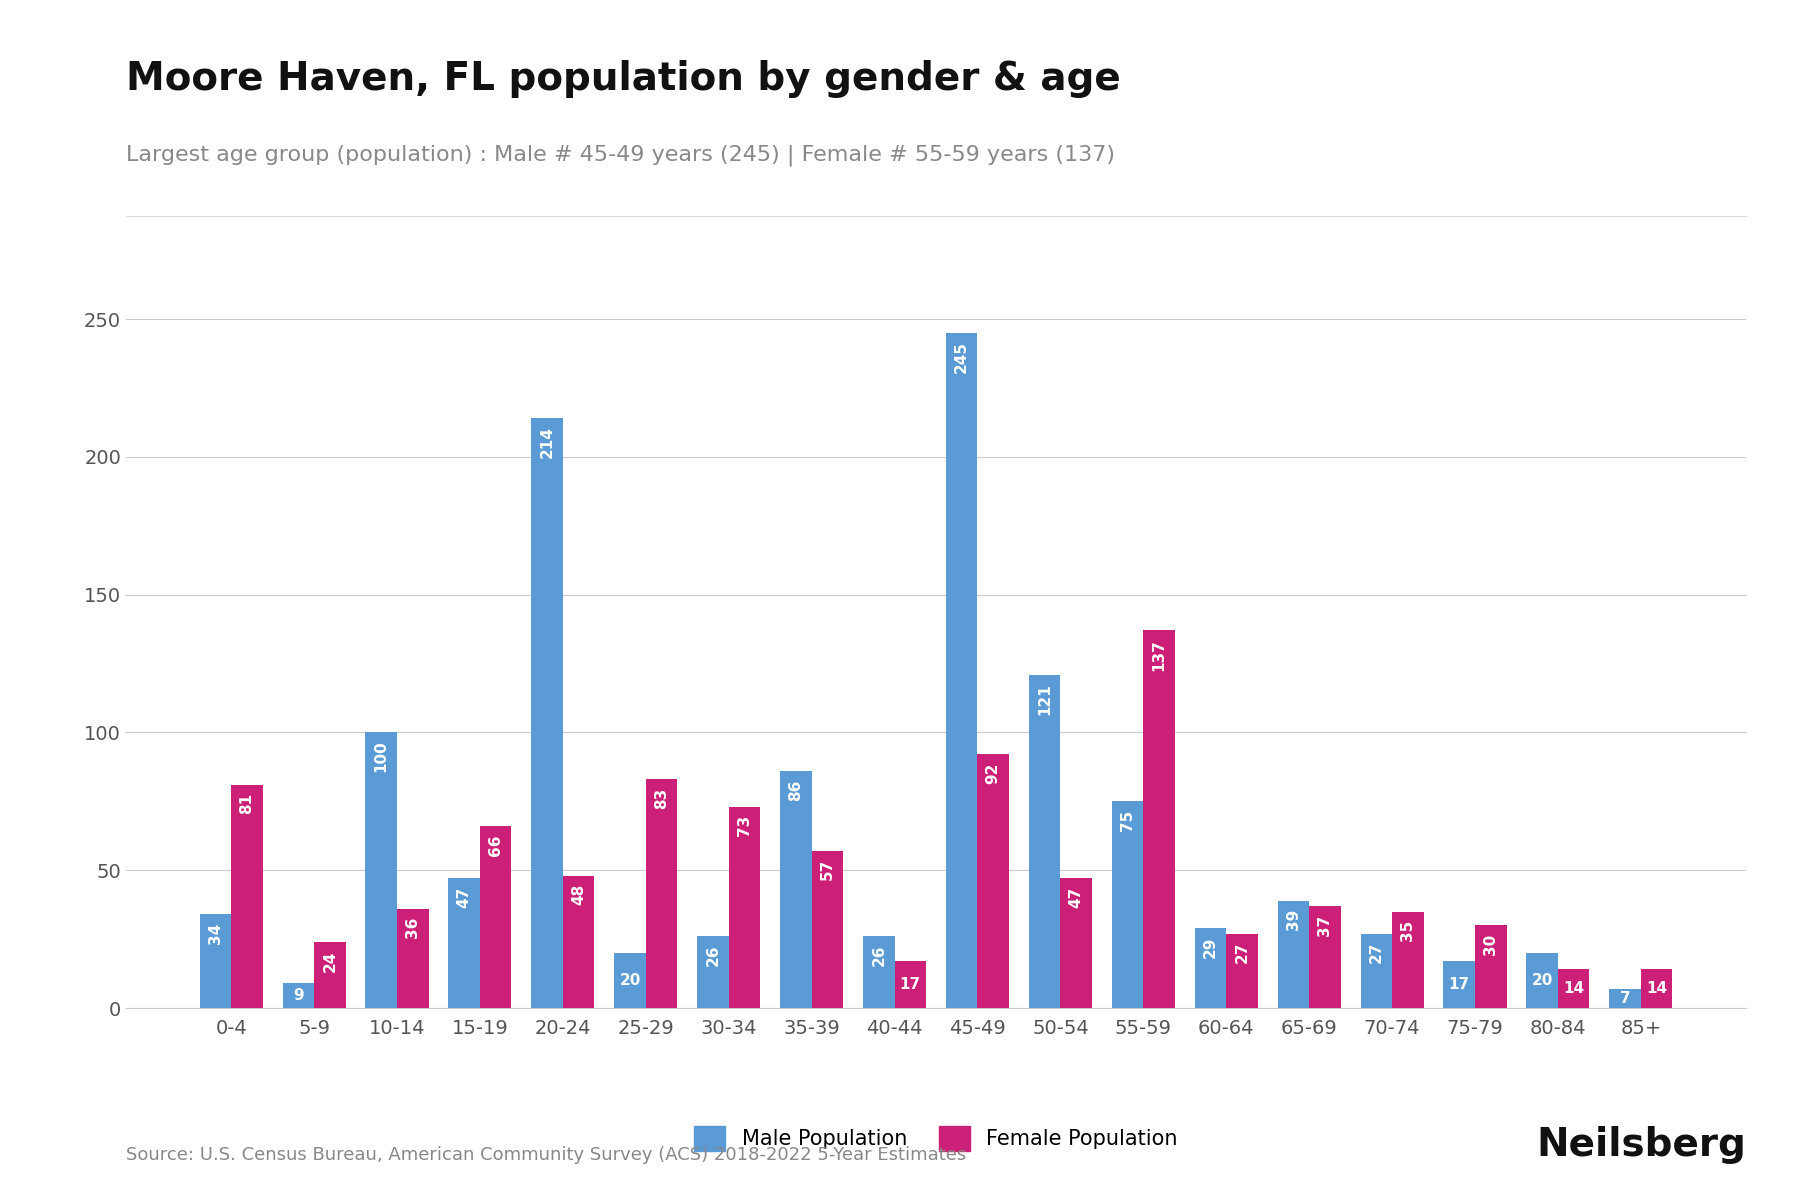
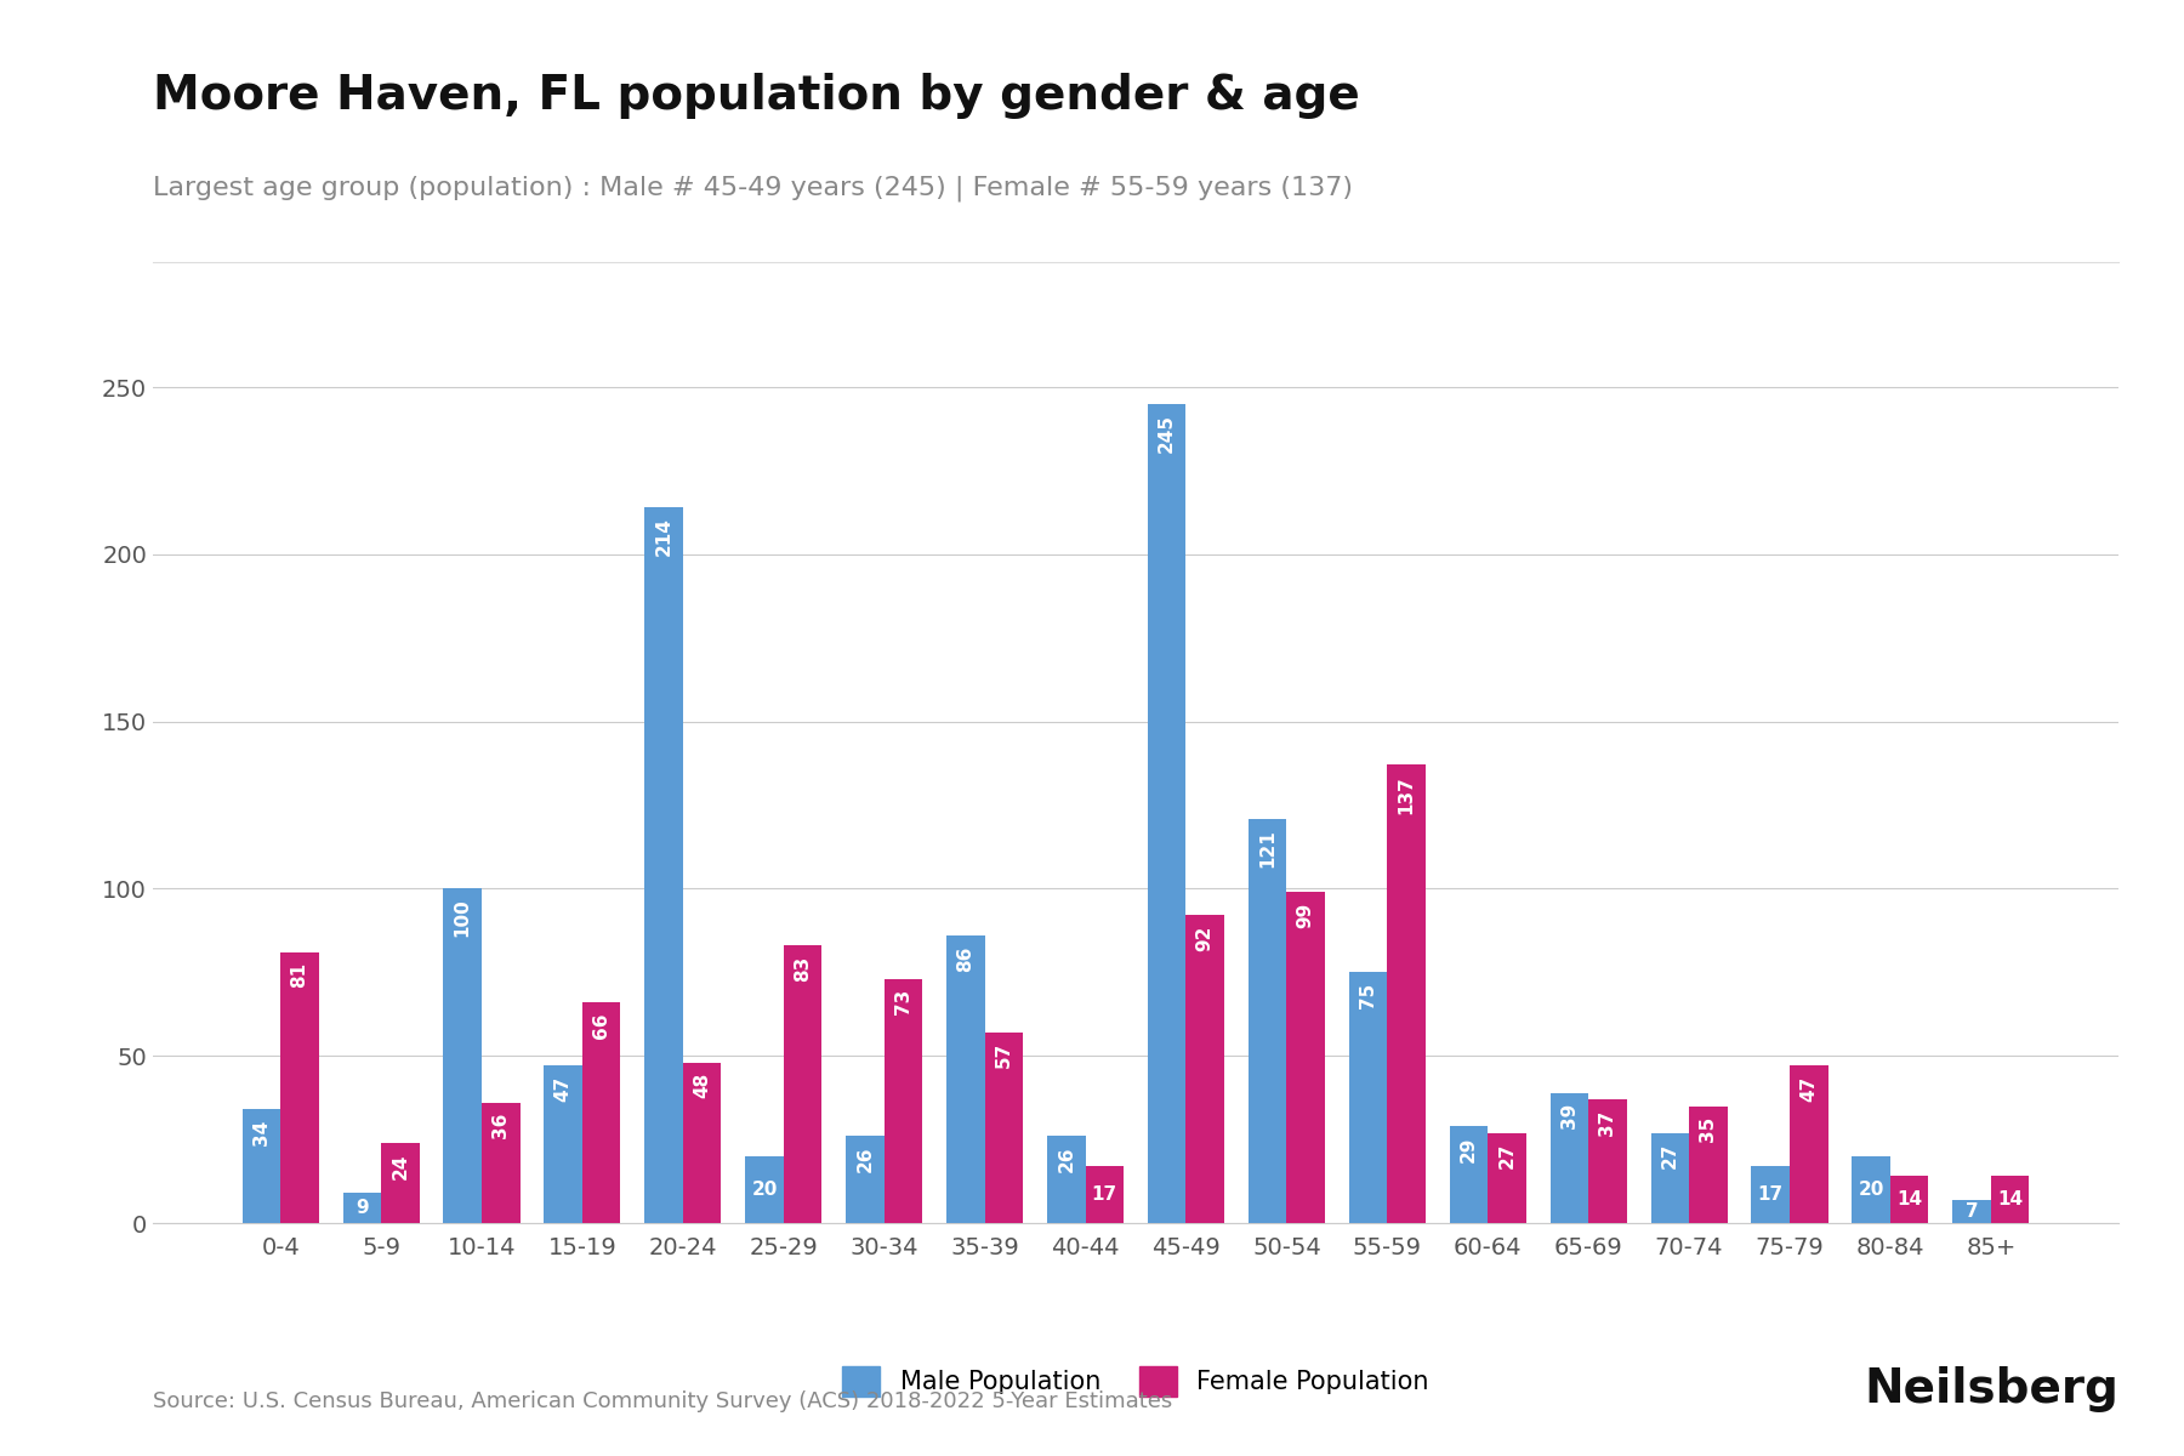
Female Population/50-54: 47 -> 99
Female Population/75-79: 30 -> 47
